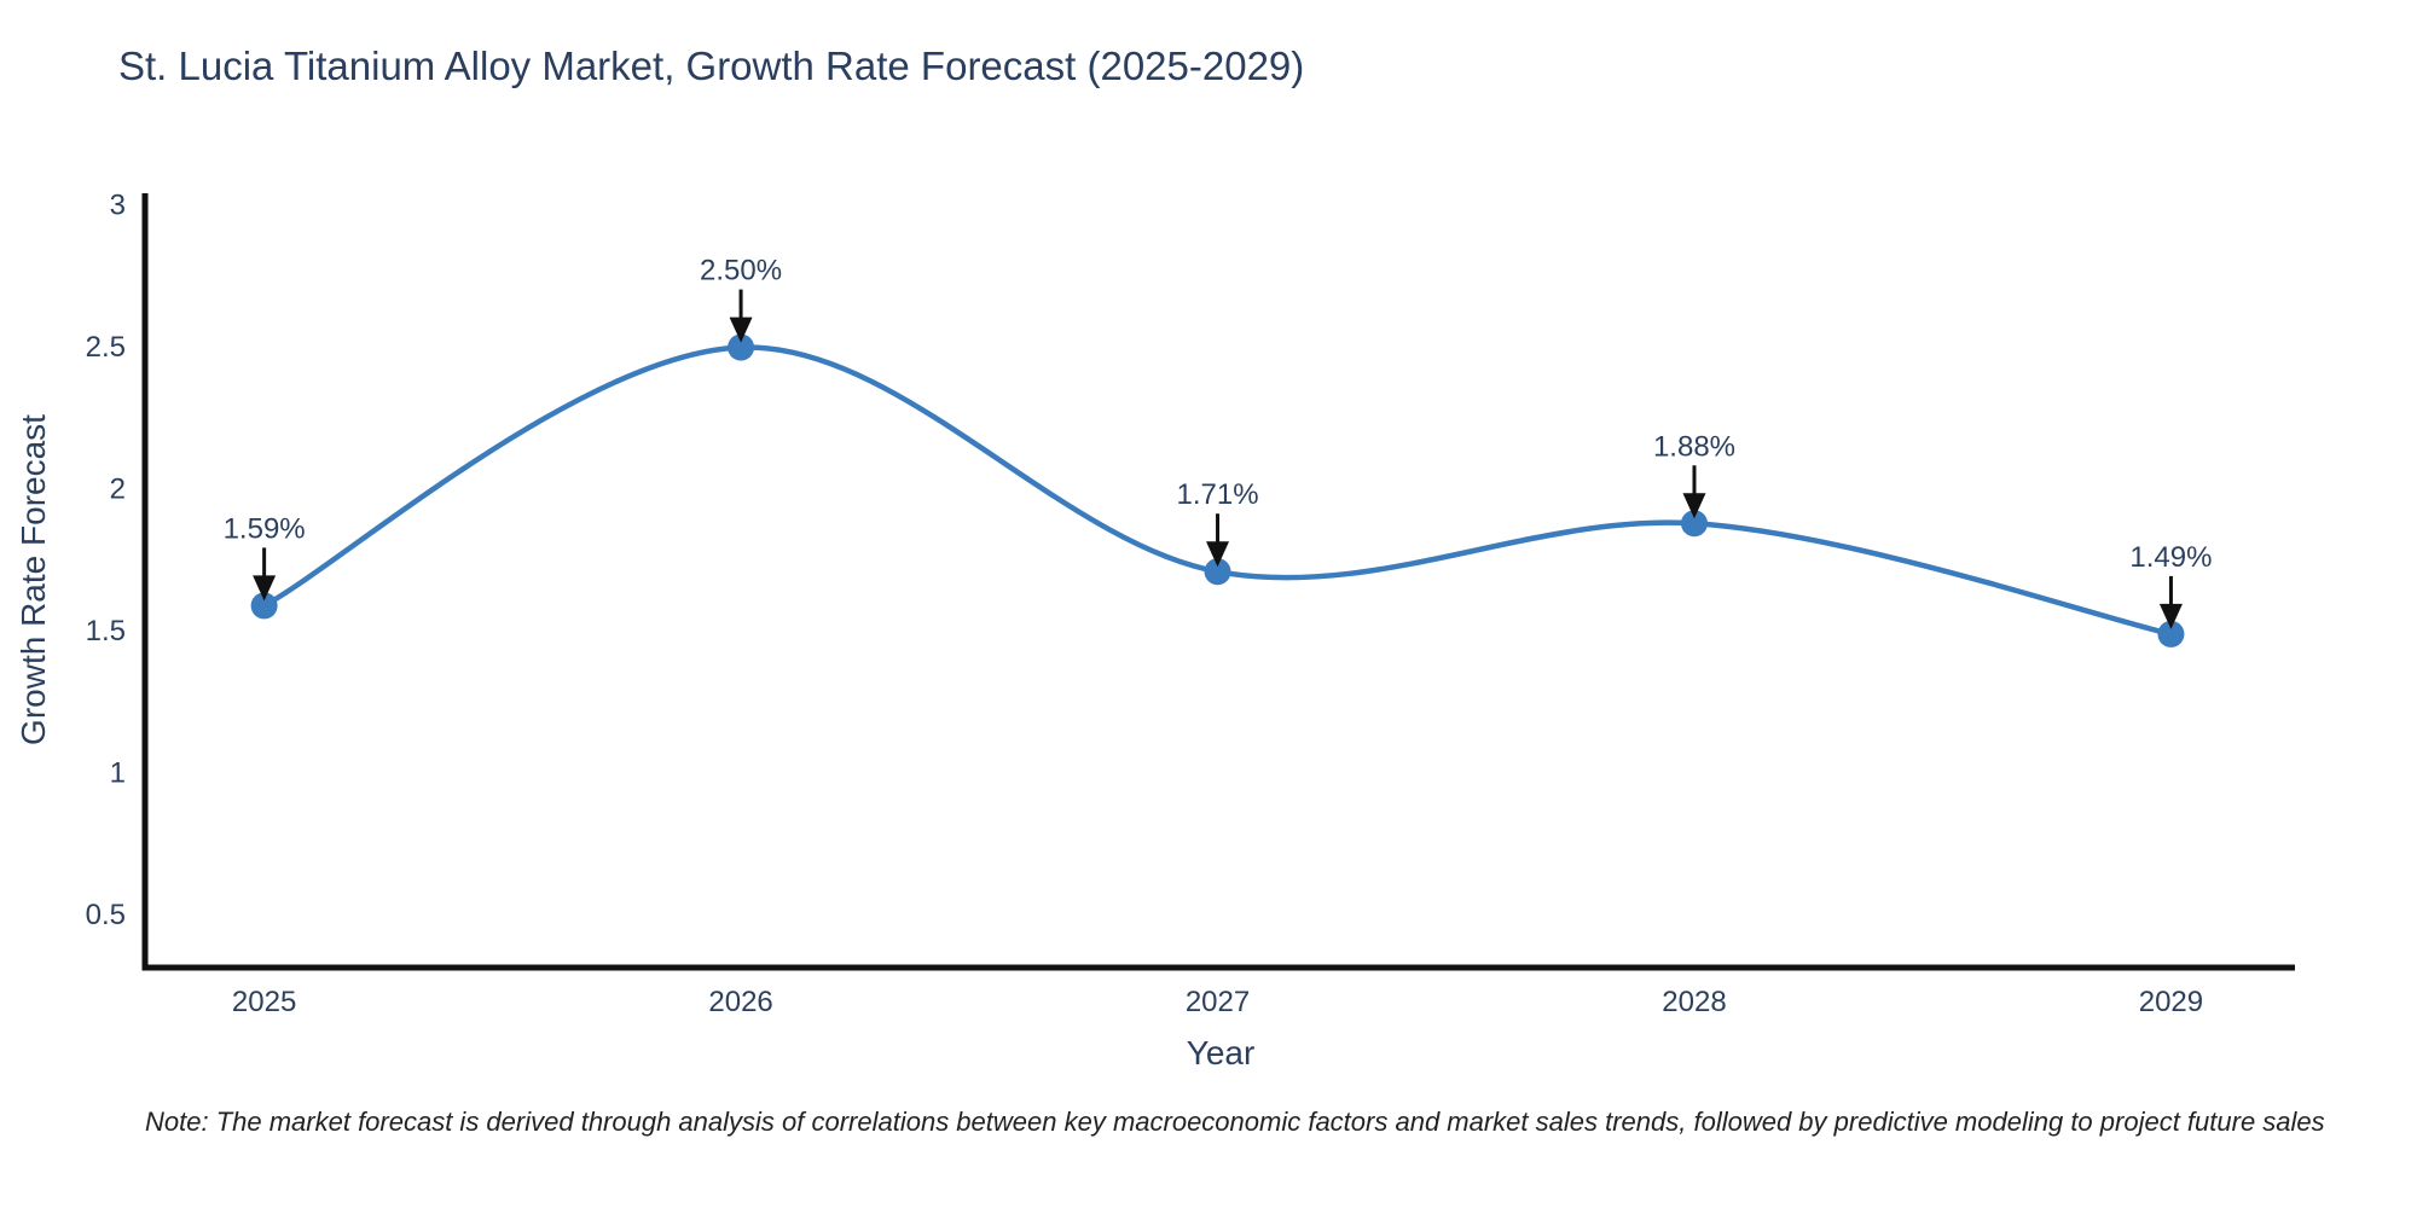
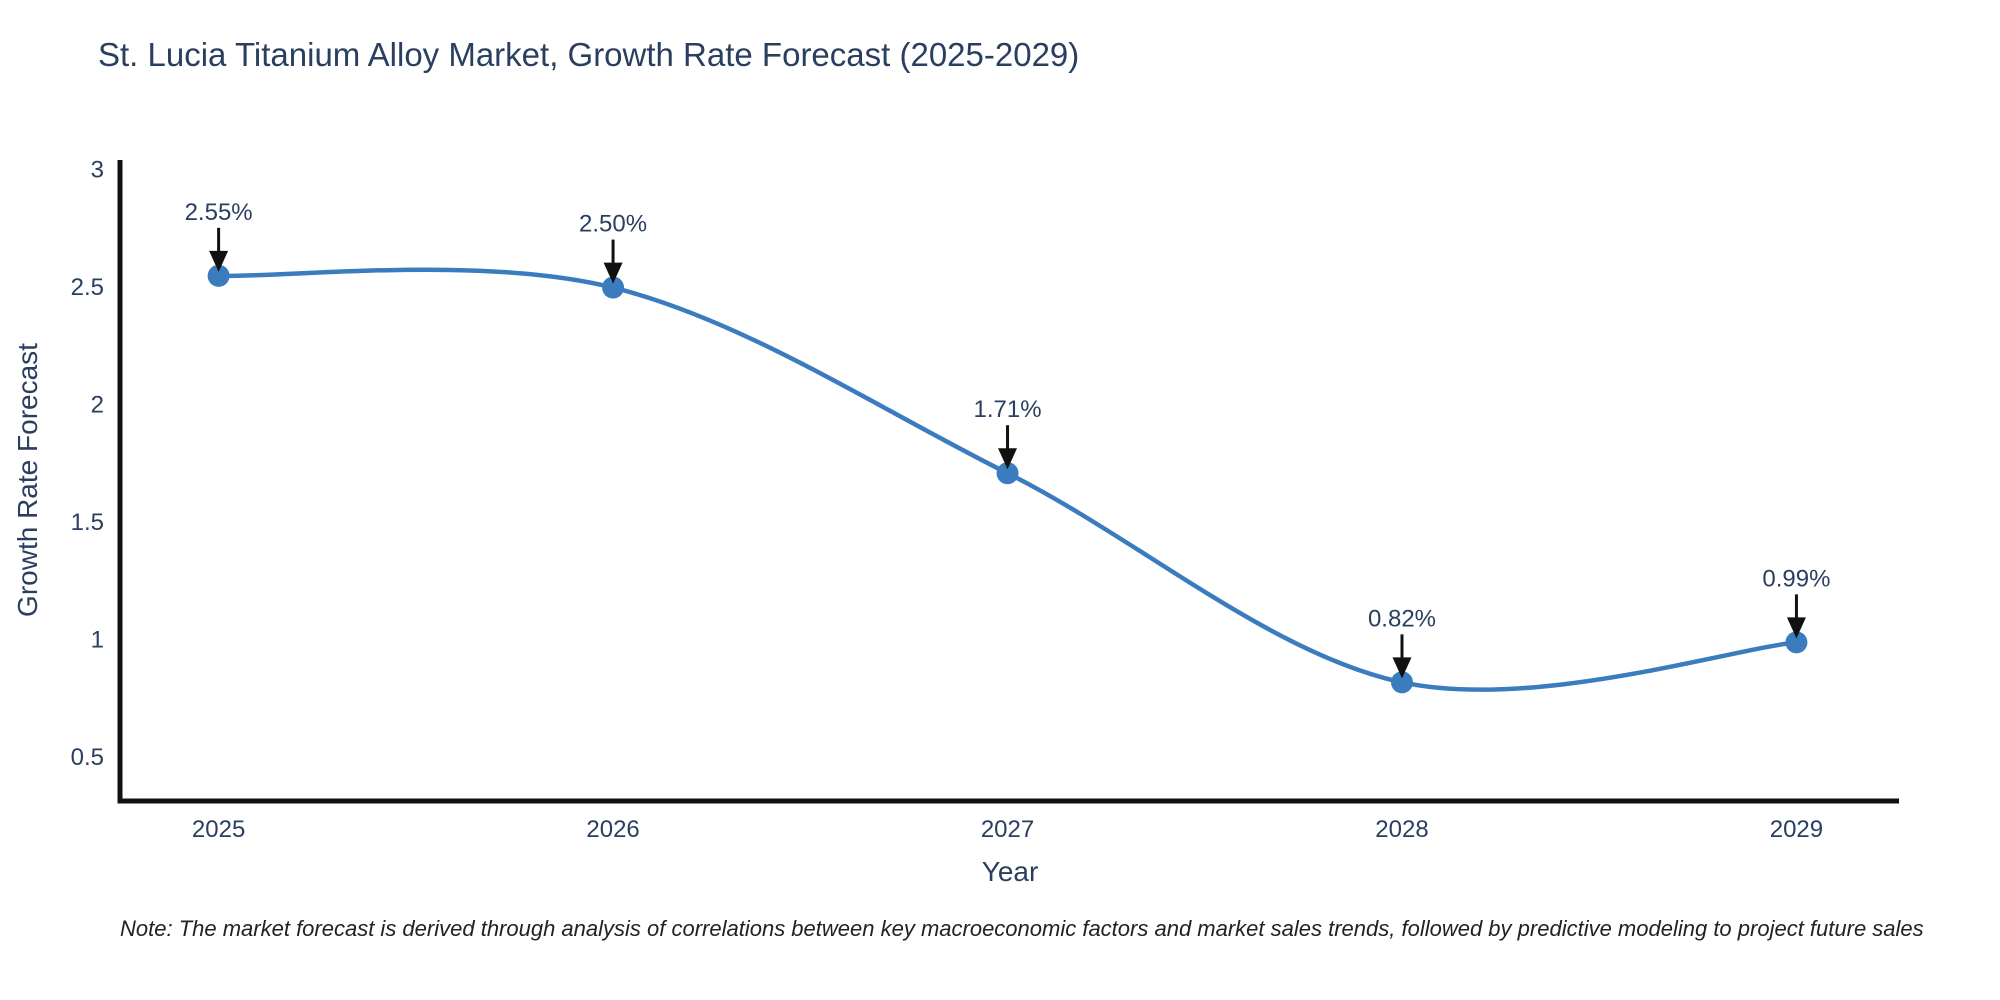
2025: 1.59% -> 2.55%
2028: 1.88% -> 0.82%
2029: 1.49% -> 0.99%
